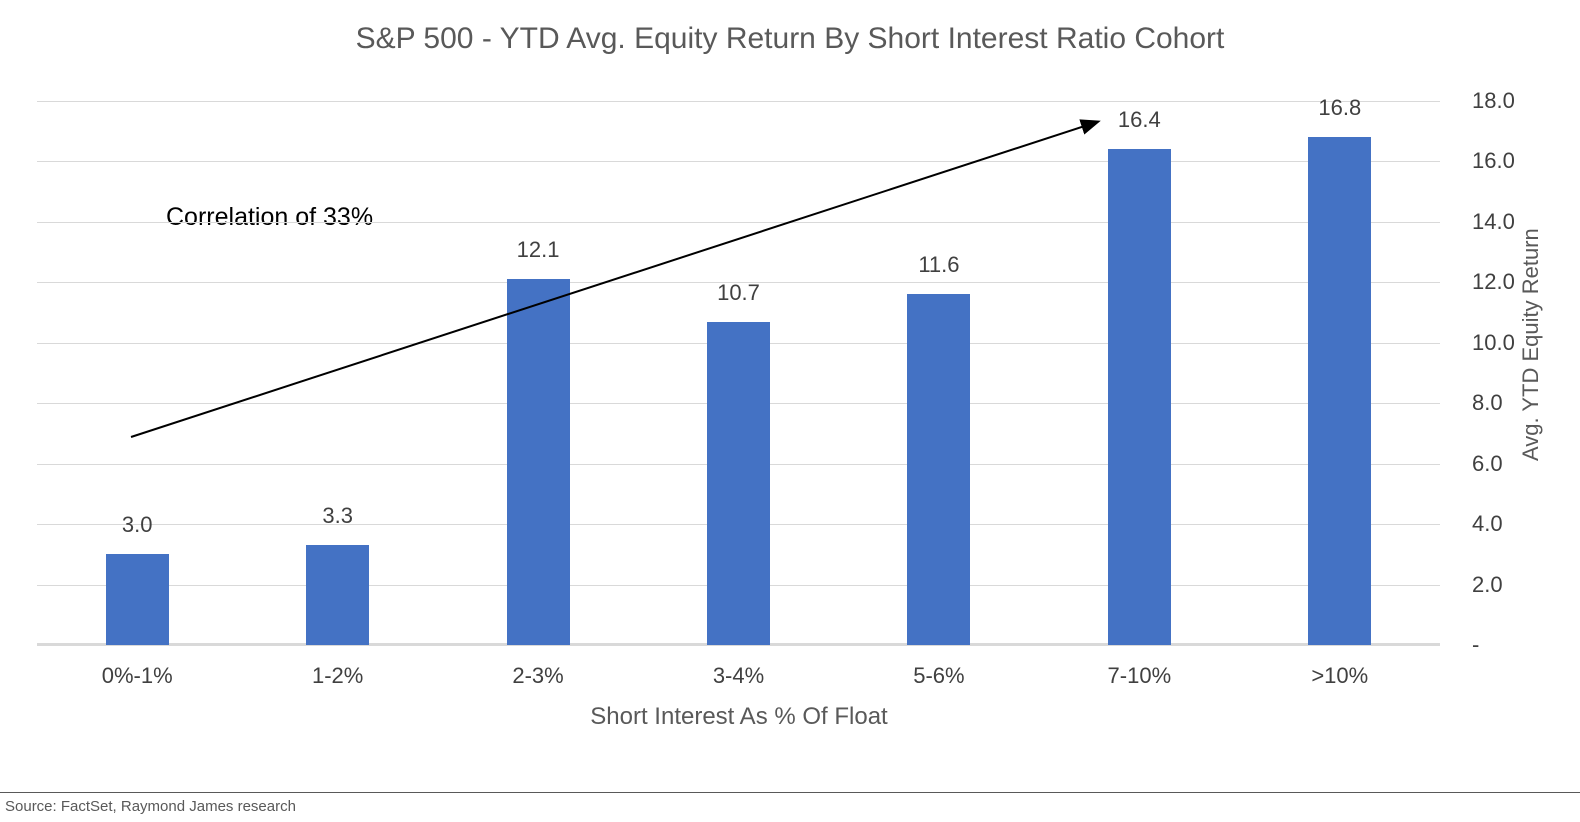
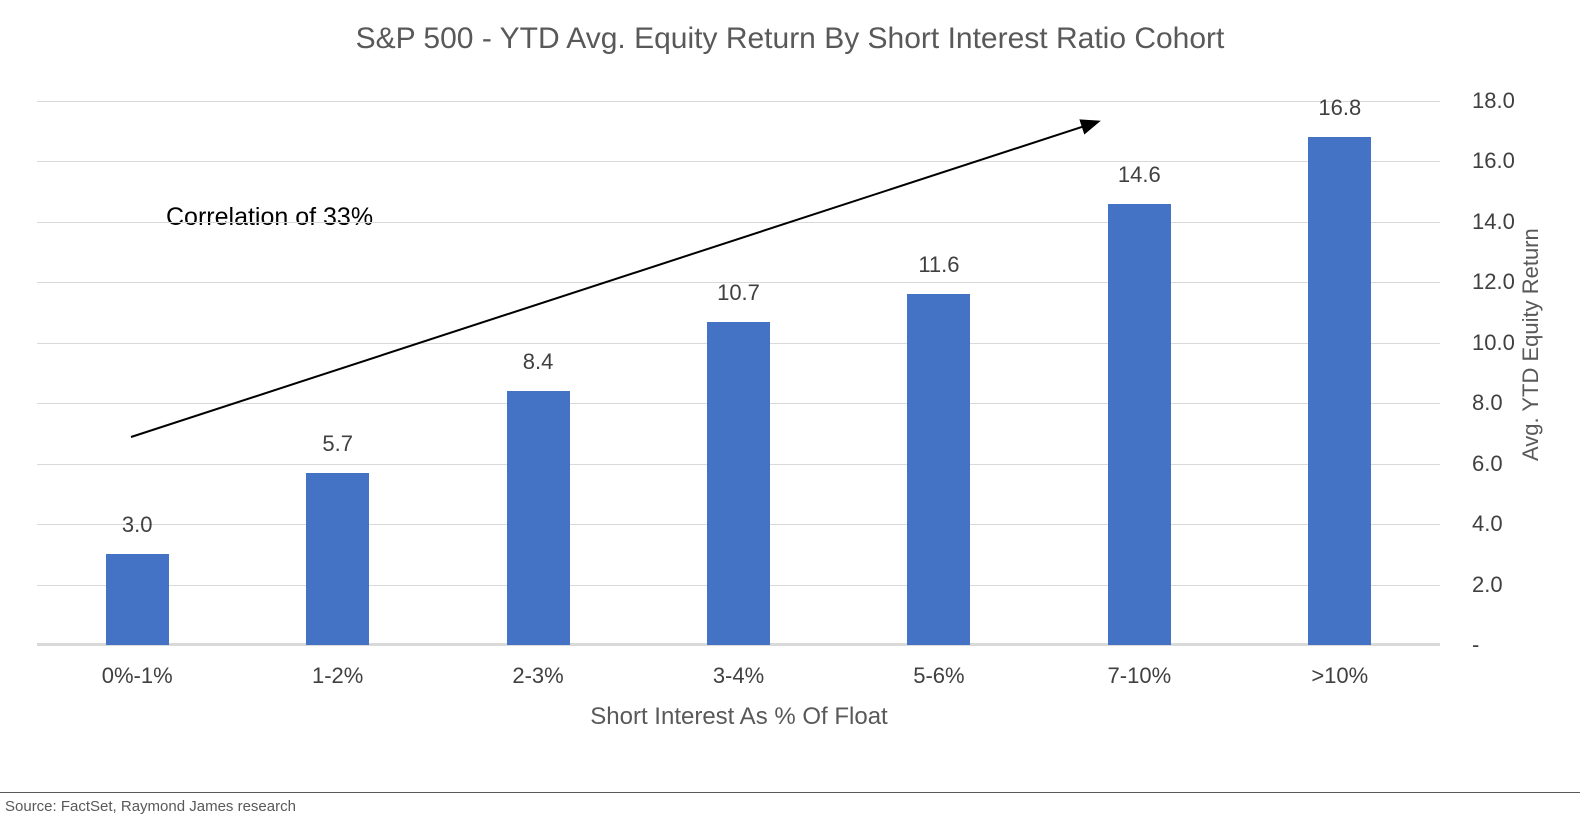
1-2%: 3.3 -> 5.7
2-3%: 12.1 -> 8.4
7-10%: 16.4 -> 14.6
